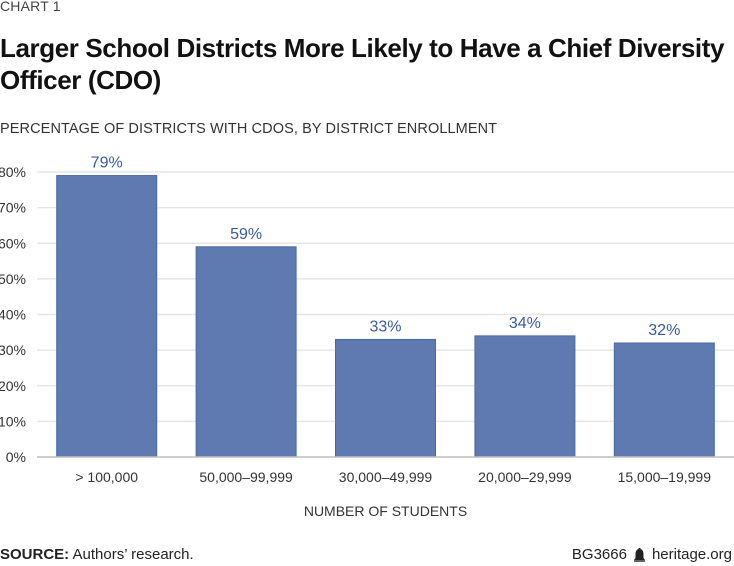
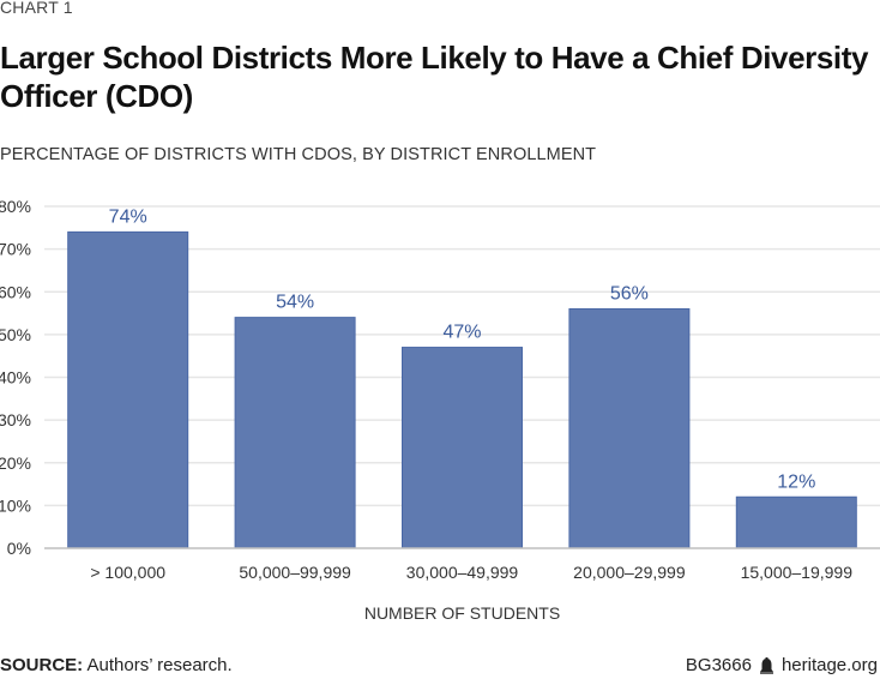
> 100,000: 79% -> 74%
50,000–99,999: 59% -> 54%
30,000–49,999: 33% -> 47%
20,000–29,999: 34% -> 56%
15,000–19,999: 32% -> 12%
